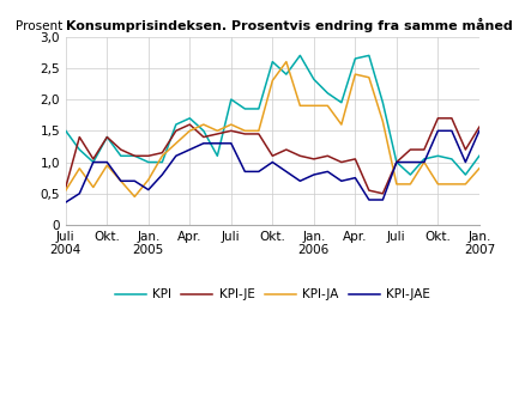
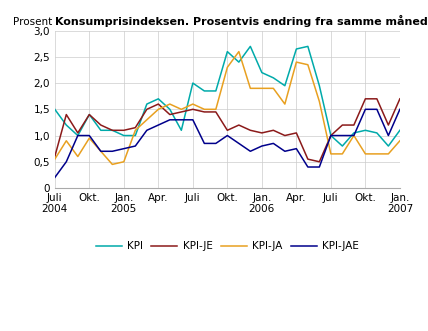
KPI-JAE/Juli 2004: 0,36 -> 0,20
KPI-JA/Jan. 2005: 0,72 -> 0,50
KPI-JAE/Jan. 2005: 0,56 -> 0,75
KPI/Jan. 2006: 2,32 -> 2,20
KPI-JE/Jan. 2007: 1,56 -> 1,70
